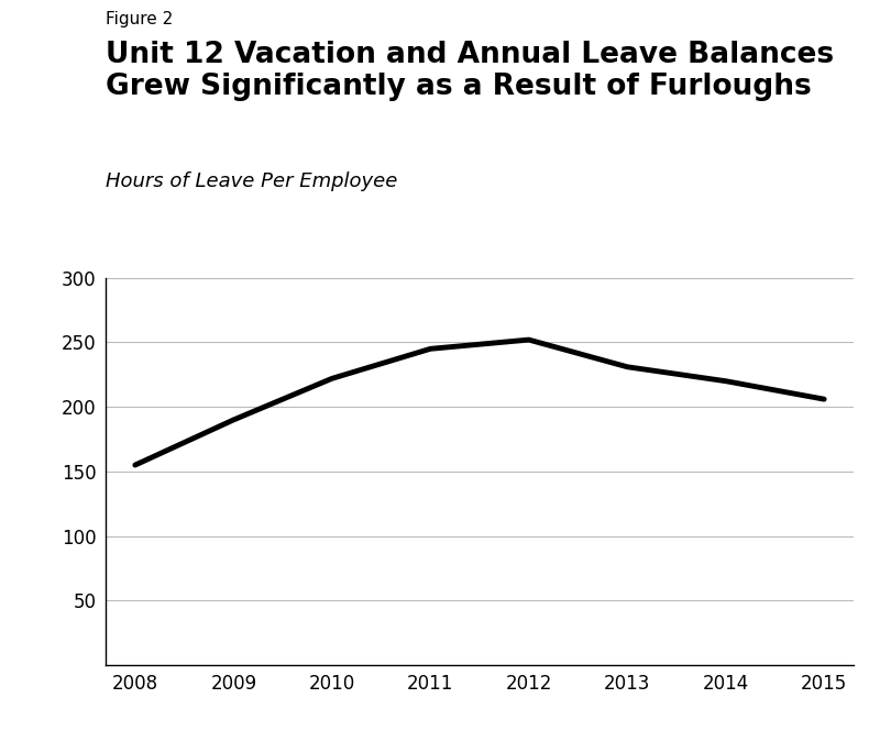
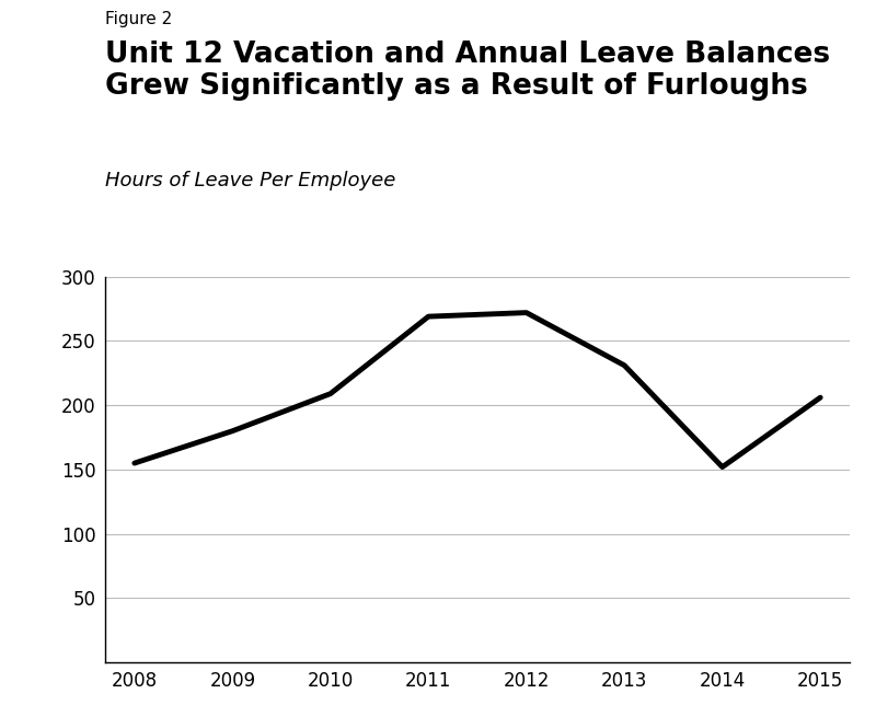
2009: 190 -> 180
2010: 222 -> 209
2011: 245 -> 269
2012: 252 -> 272
2014: 220 -> 152
